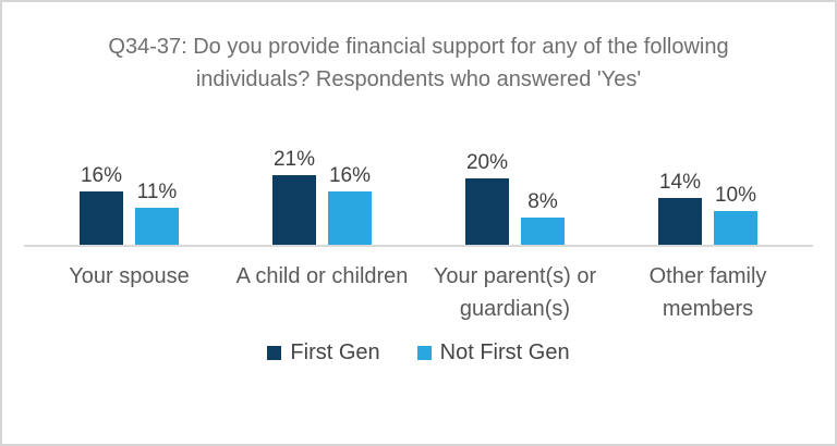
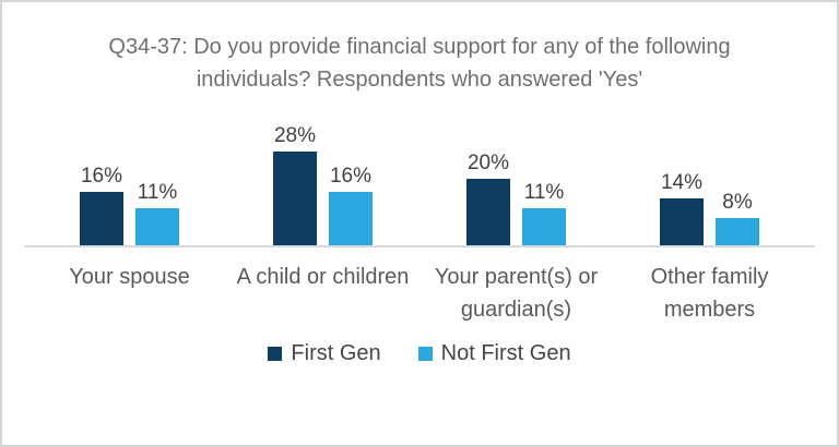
First Gen/A child or children: 21% -> 28%
Not First Gen/Your parent(s) or guardian(s): 8% -> 11%
Not First Gen/Other family members: 10% -> 8%
